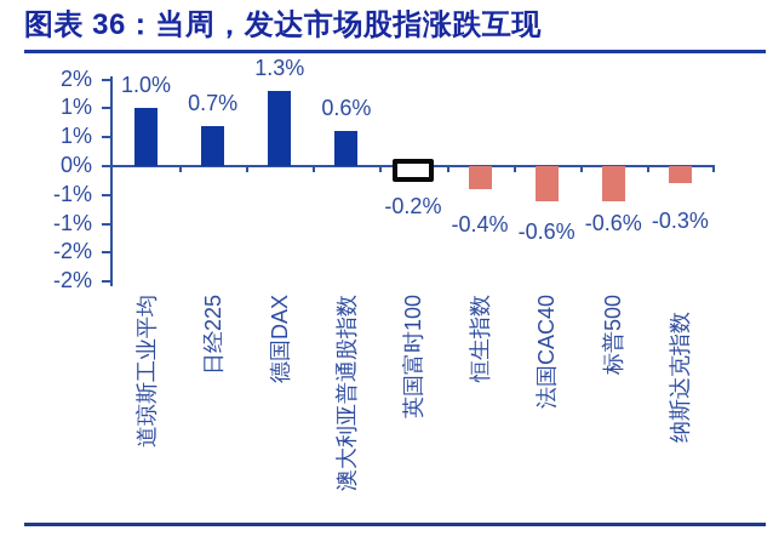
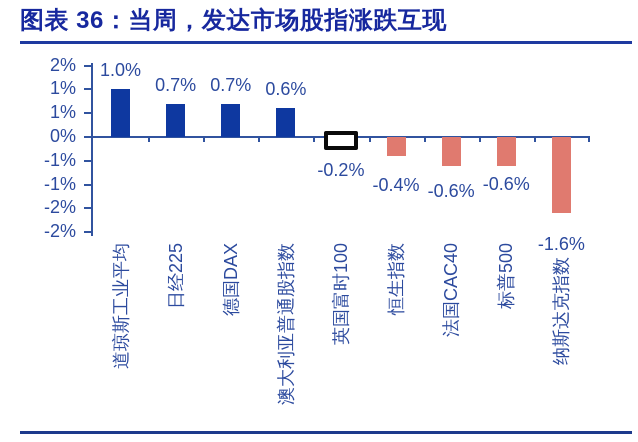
德国DAX: 1.3% -> 0.7%
纳斯达克指数: -0.3% -> -1.6%
